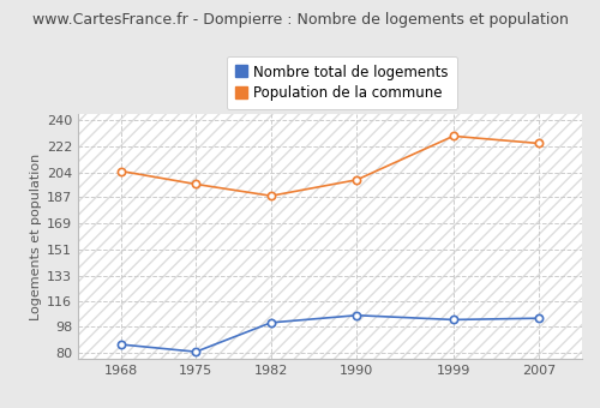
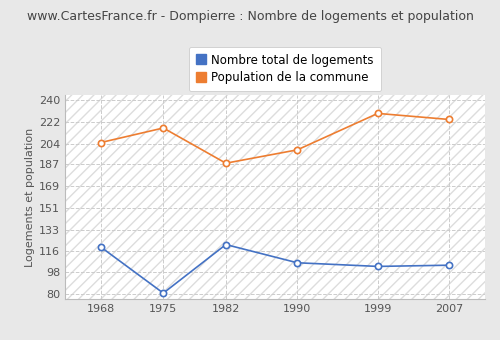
Nombre total de logements/1968: 86 -> 119
Population de la commune/1975: 196 -> 217
Nombre total de logements/1982: 101 -> 121
